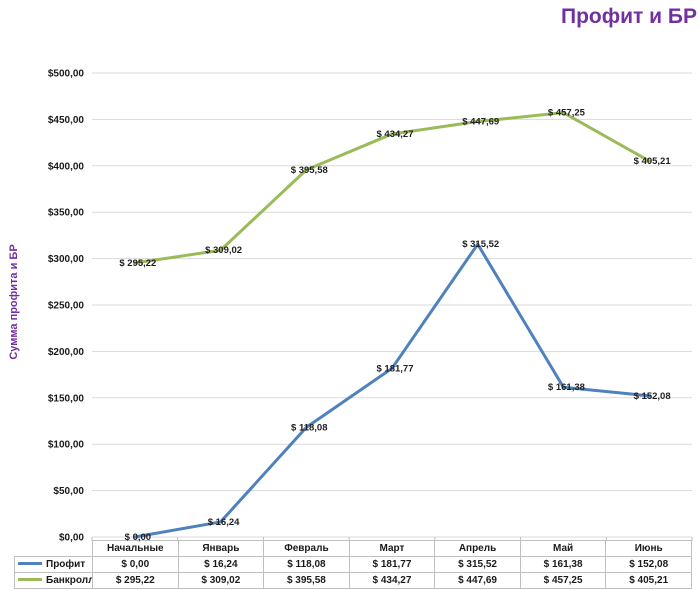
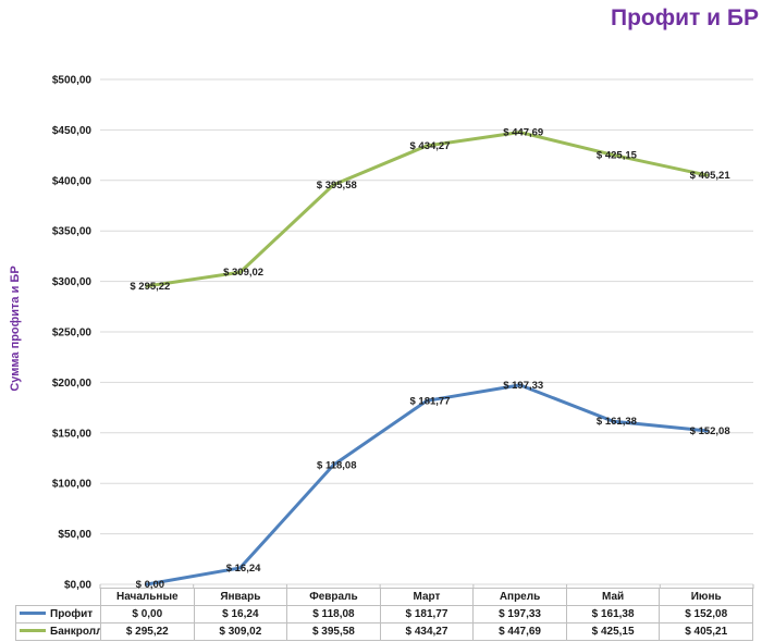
Профит/Апрель: 315,52 -> 197,33
Банкролл/Май: 457,25 -> 425,15
